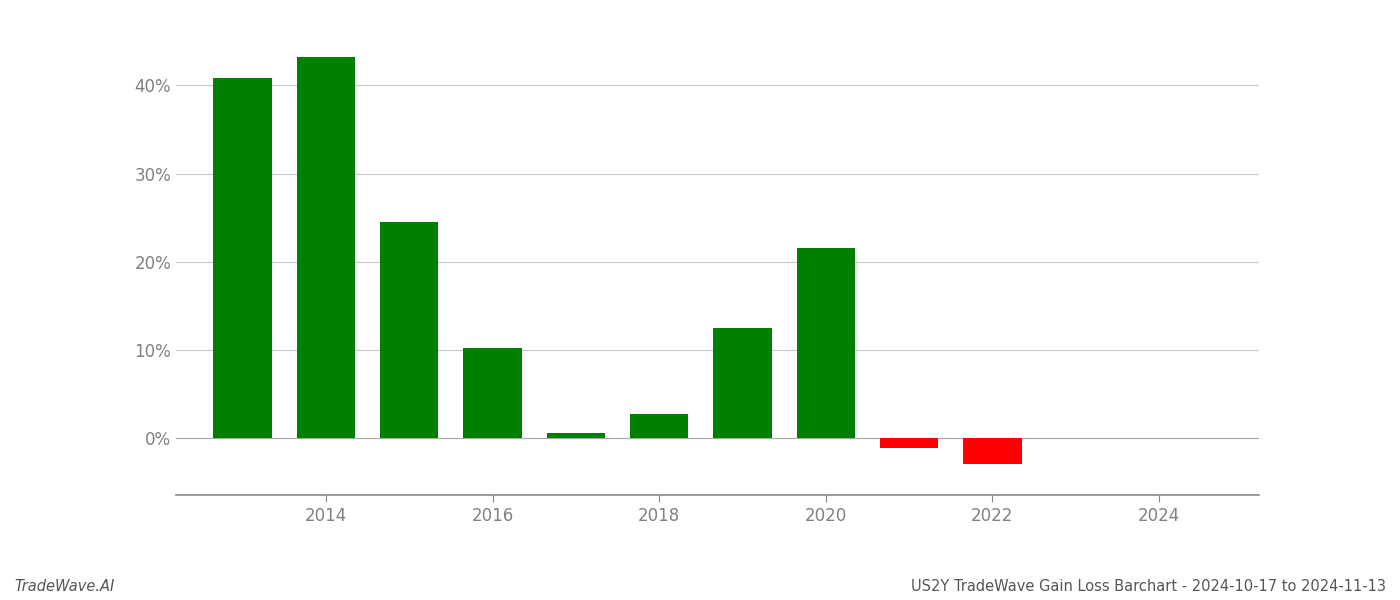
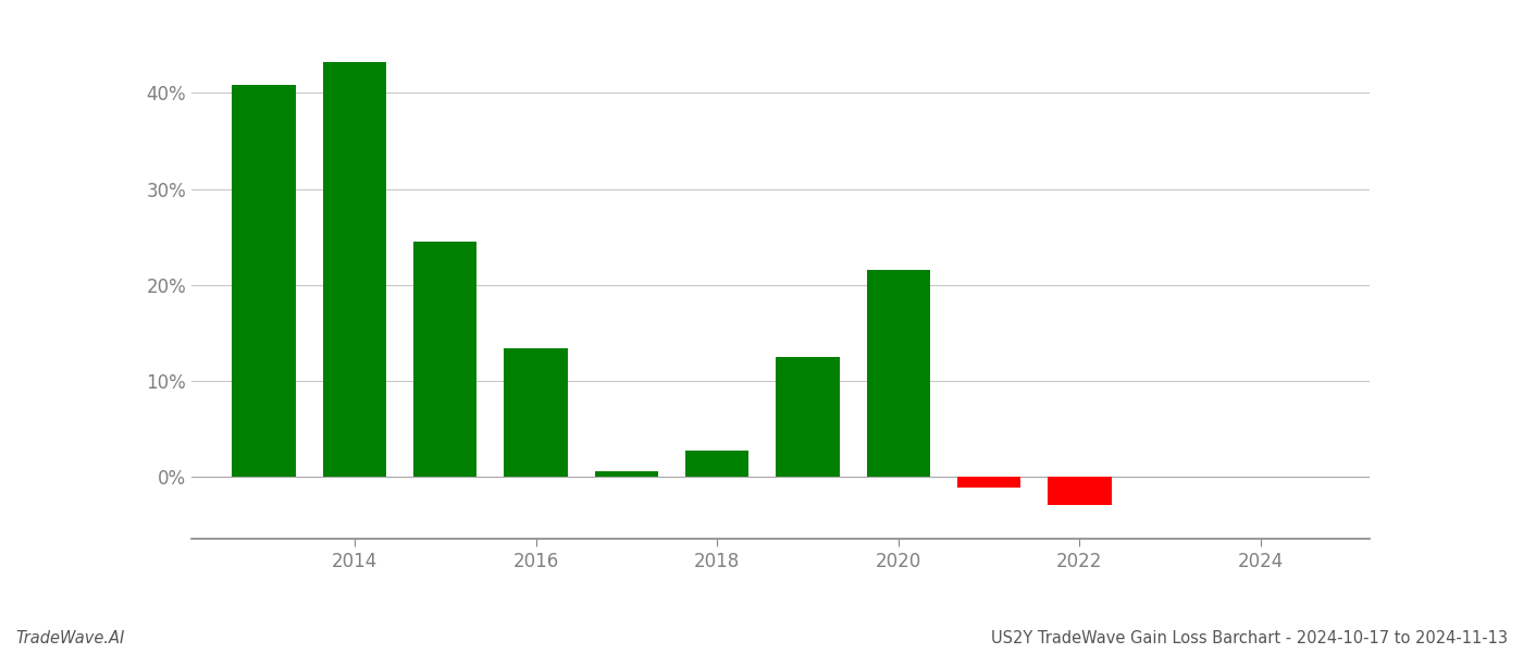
2016: 10.2% -> 13.4%
